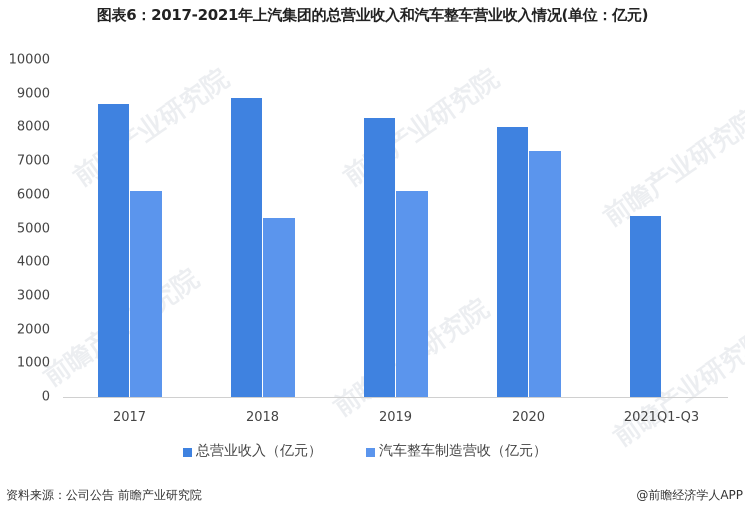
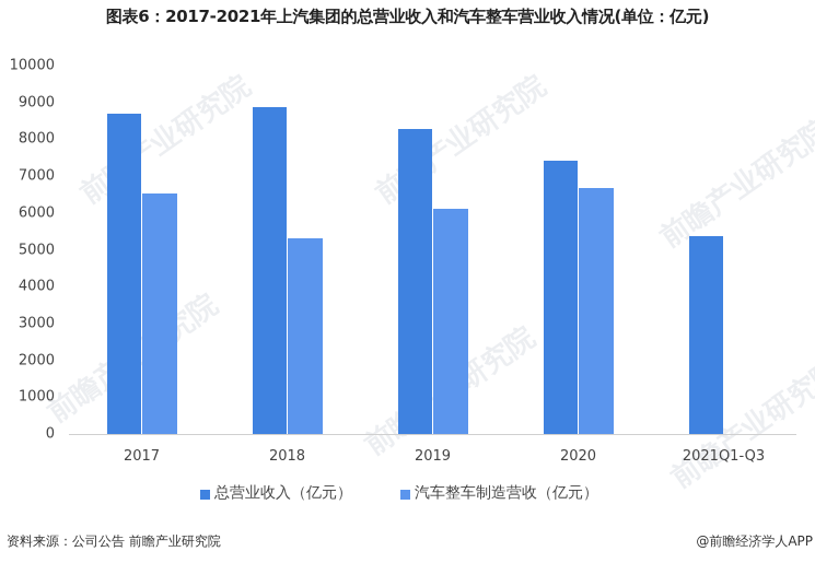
汽车整车制造营收（亿元）/2017: 6100 -> 6500
总营业收入（亿元）/2020: 8000 -> 7400
汽车整车制造营收（亿元）/2020: 7300 -> 6700
